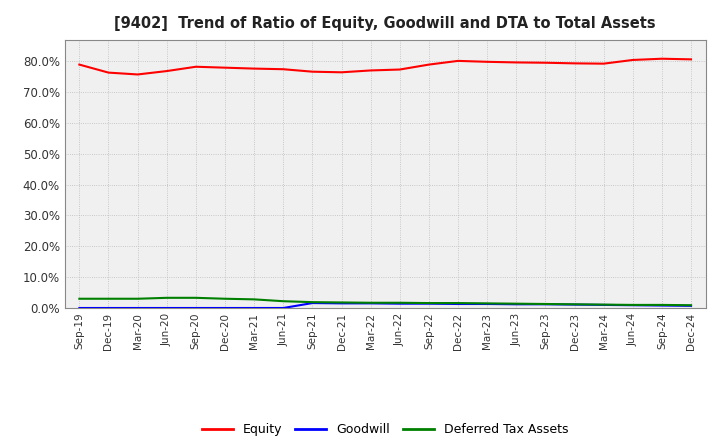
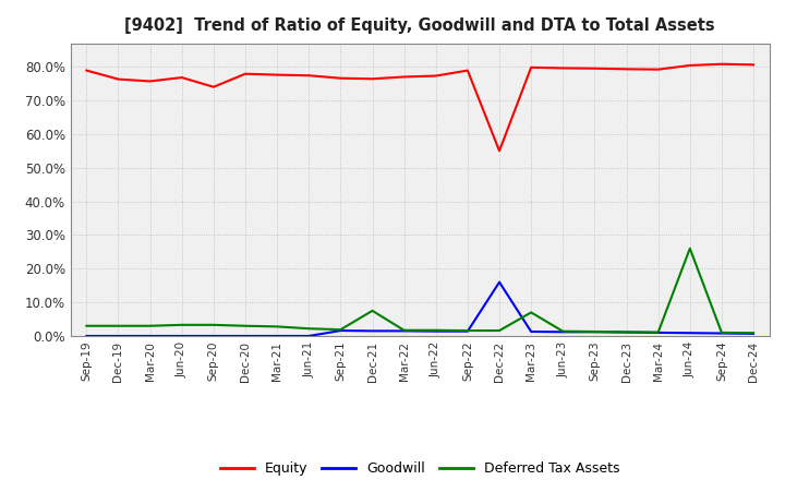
Equity/Sep-20: 78.2% -> 74.0%
Deferred Tax Assets/Dec-21: 1.8% -> 7.5%
Equity/Dec-22: 80.1% -> 55.0%
Goodwill/Dec-22: 1.3% -> 16.0%
Deferred Tax Assets/Mar-23: 1.5% -> 7.0%
Deferred Tax Assets/Jun-24: 1.0% -> 26.0%
